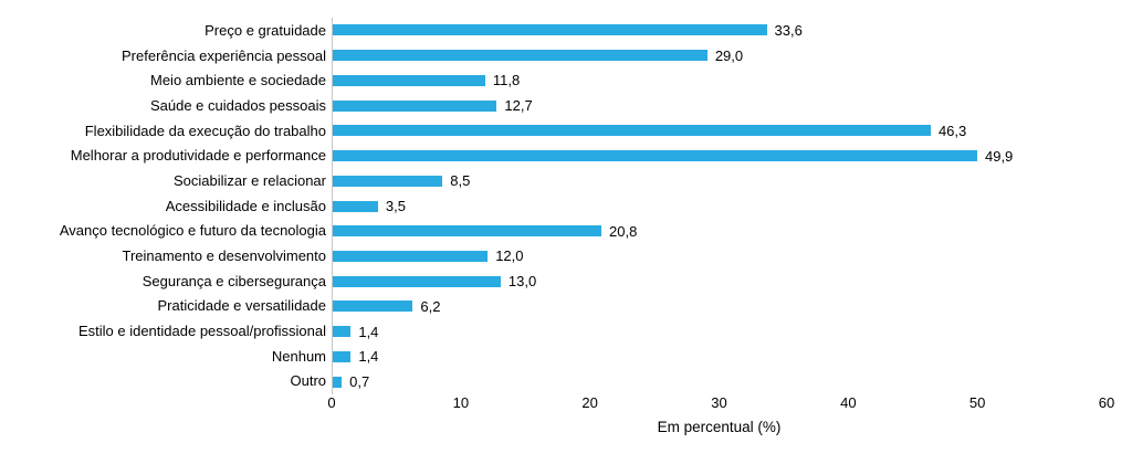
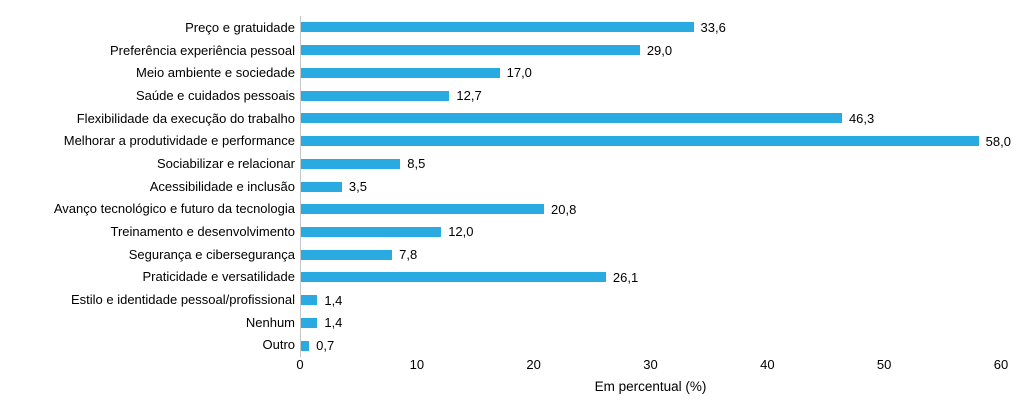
Meio ambiente e sociedade: 11,8 -> 17,0
Melhorar a produtividade e performance: 49,9 -> 58,0
Segurança e cibersegurança: 13,0 -> 7,8
Praticidade e versatilidade: 6,2 -> 26,1
